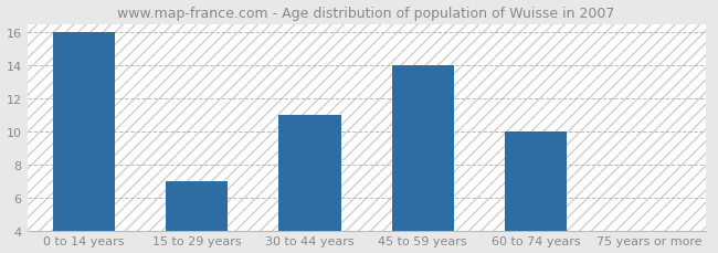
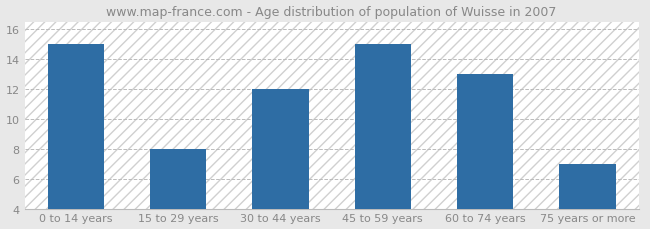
0 to 14 years: 16 -> 15
15 to 29 years: 7 -> 8
30 to 44 years: 11 -> 12
45 to 59 years: 14 -> 15
60 to 74 years: 10 -> 13
75 years or more: 4 -> 7
